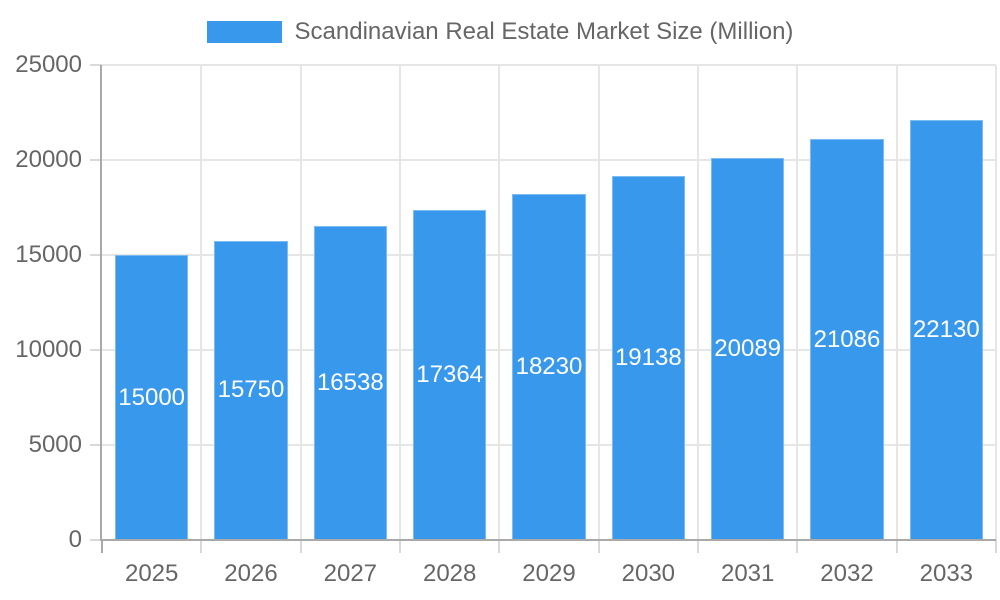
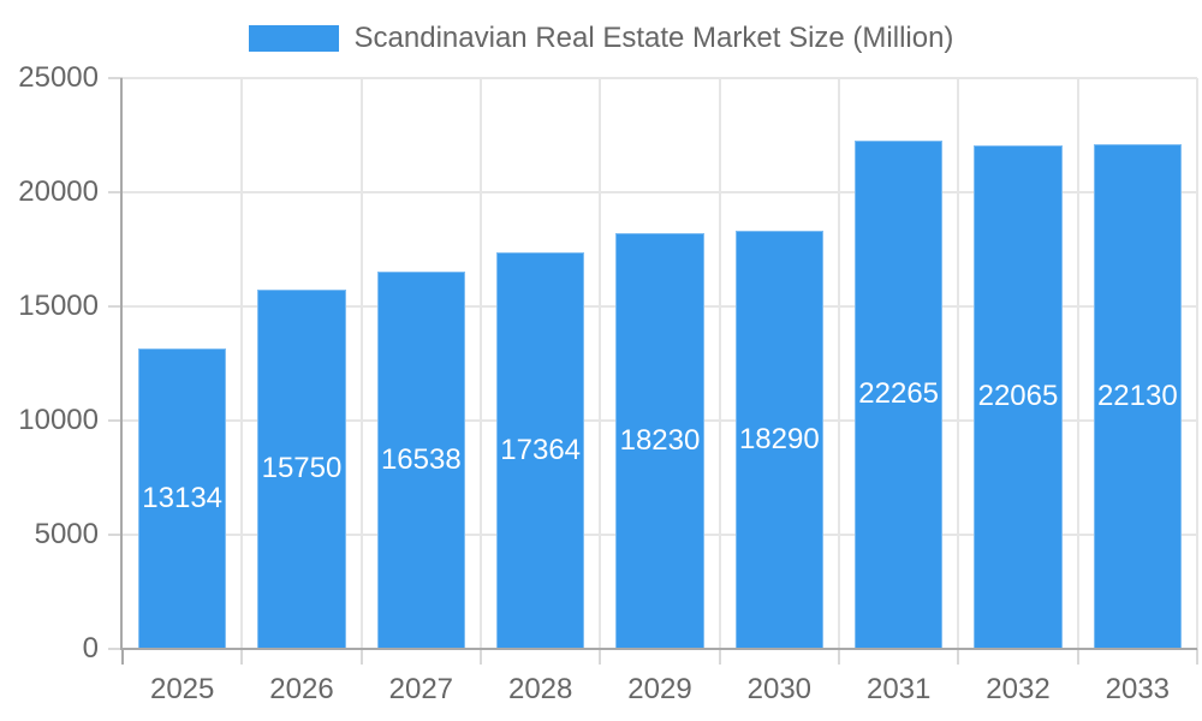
2025: 15000 -> 13134
2030: 19138 -> 18290
2031: 20089 -> 22265
2032: 21086 -> 22065
